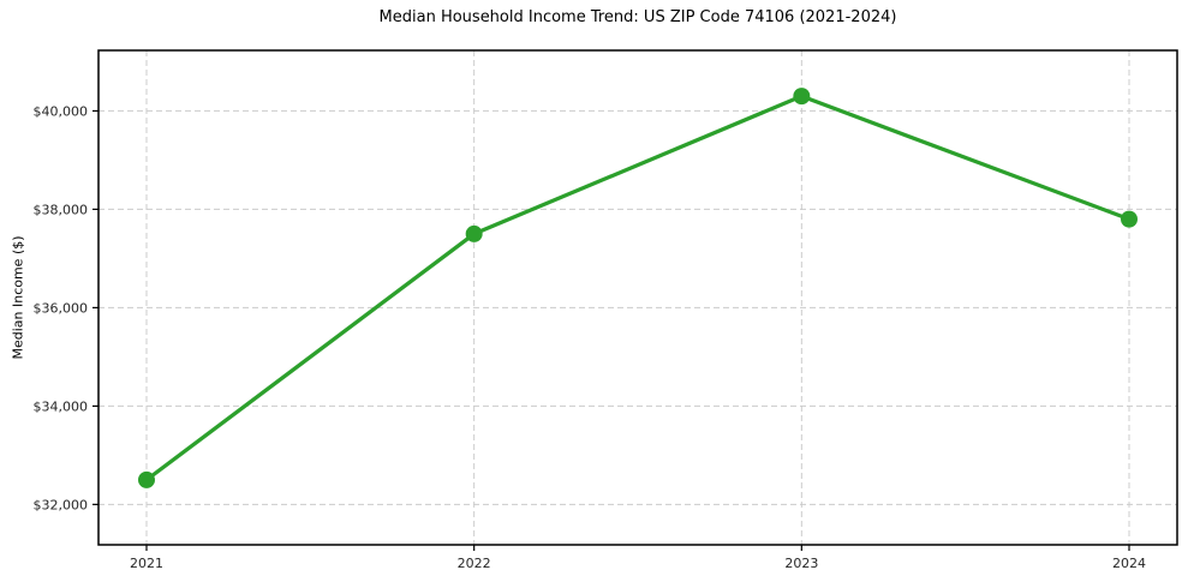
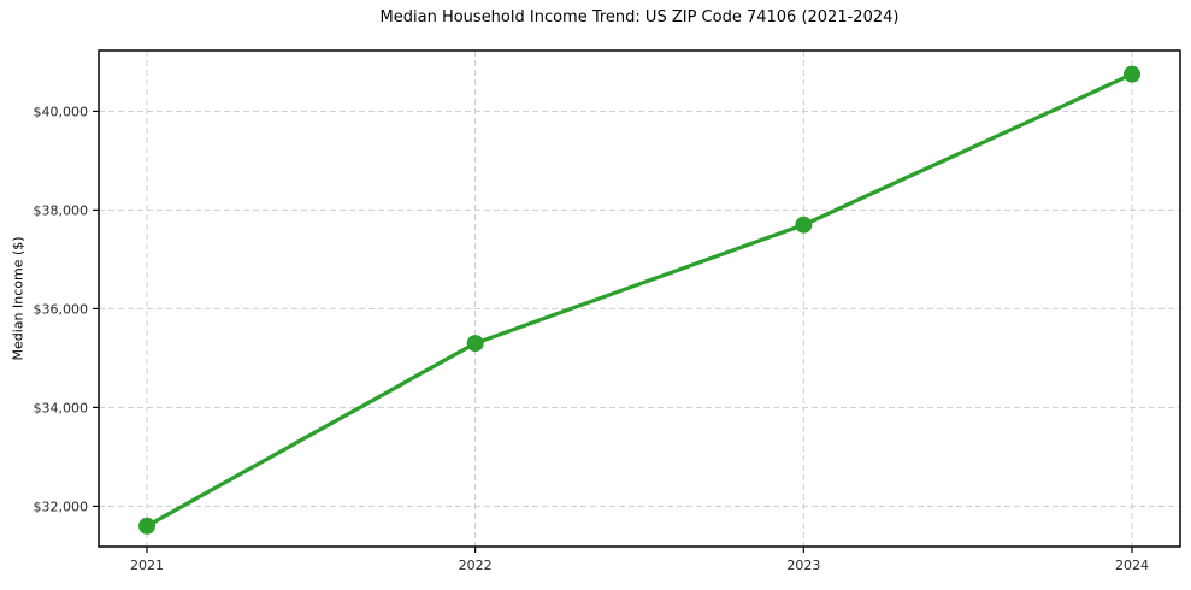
2021: $32500 -> $31600
2022: $37500 -> $35300
2023: $40300 -> $37700
2024: $37800 -> $40800
